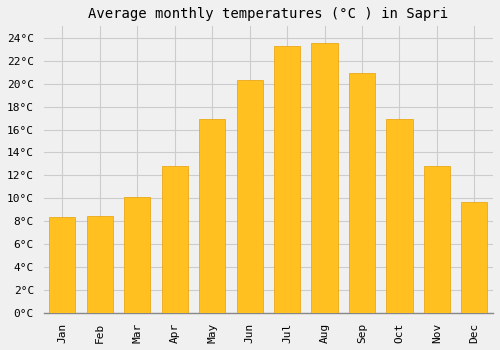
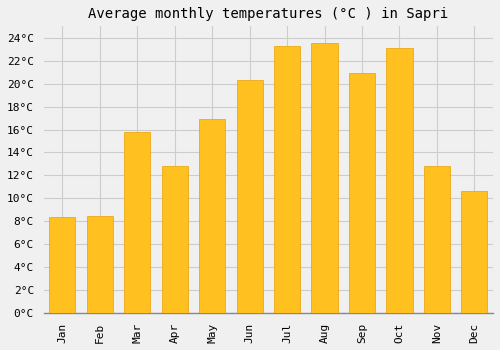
Mar: 10.1°C -> 15.8°C
Oct: 16.9°C -> 23.1°C
Dec: 9.7°C -> 10.6°C
